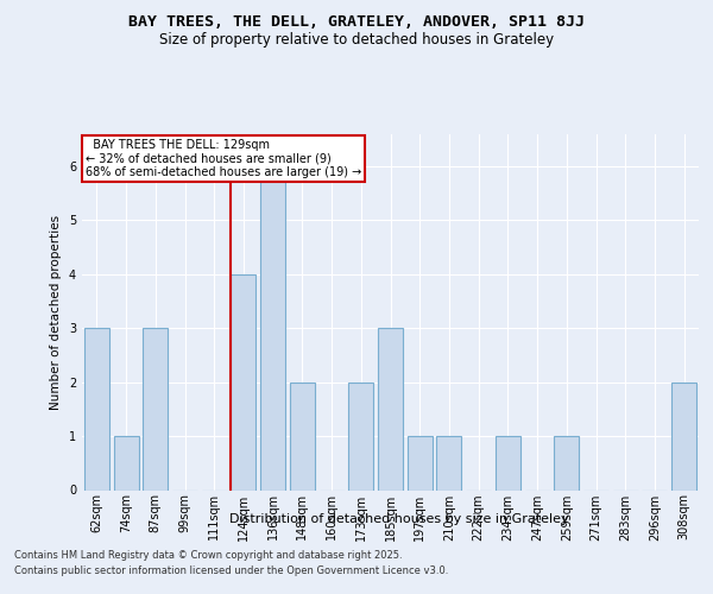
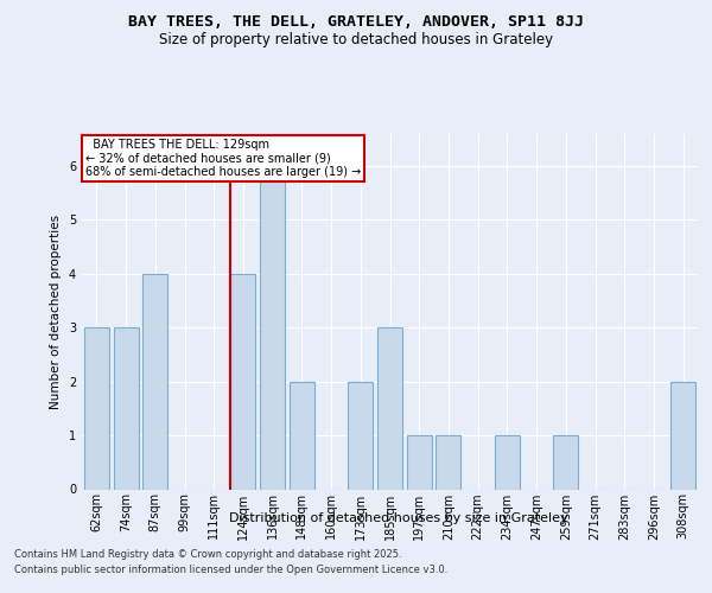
74sqm: 1 -> 3
87sqm: 3 -> 4
